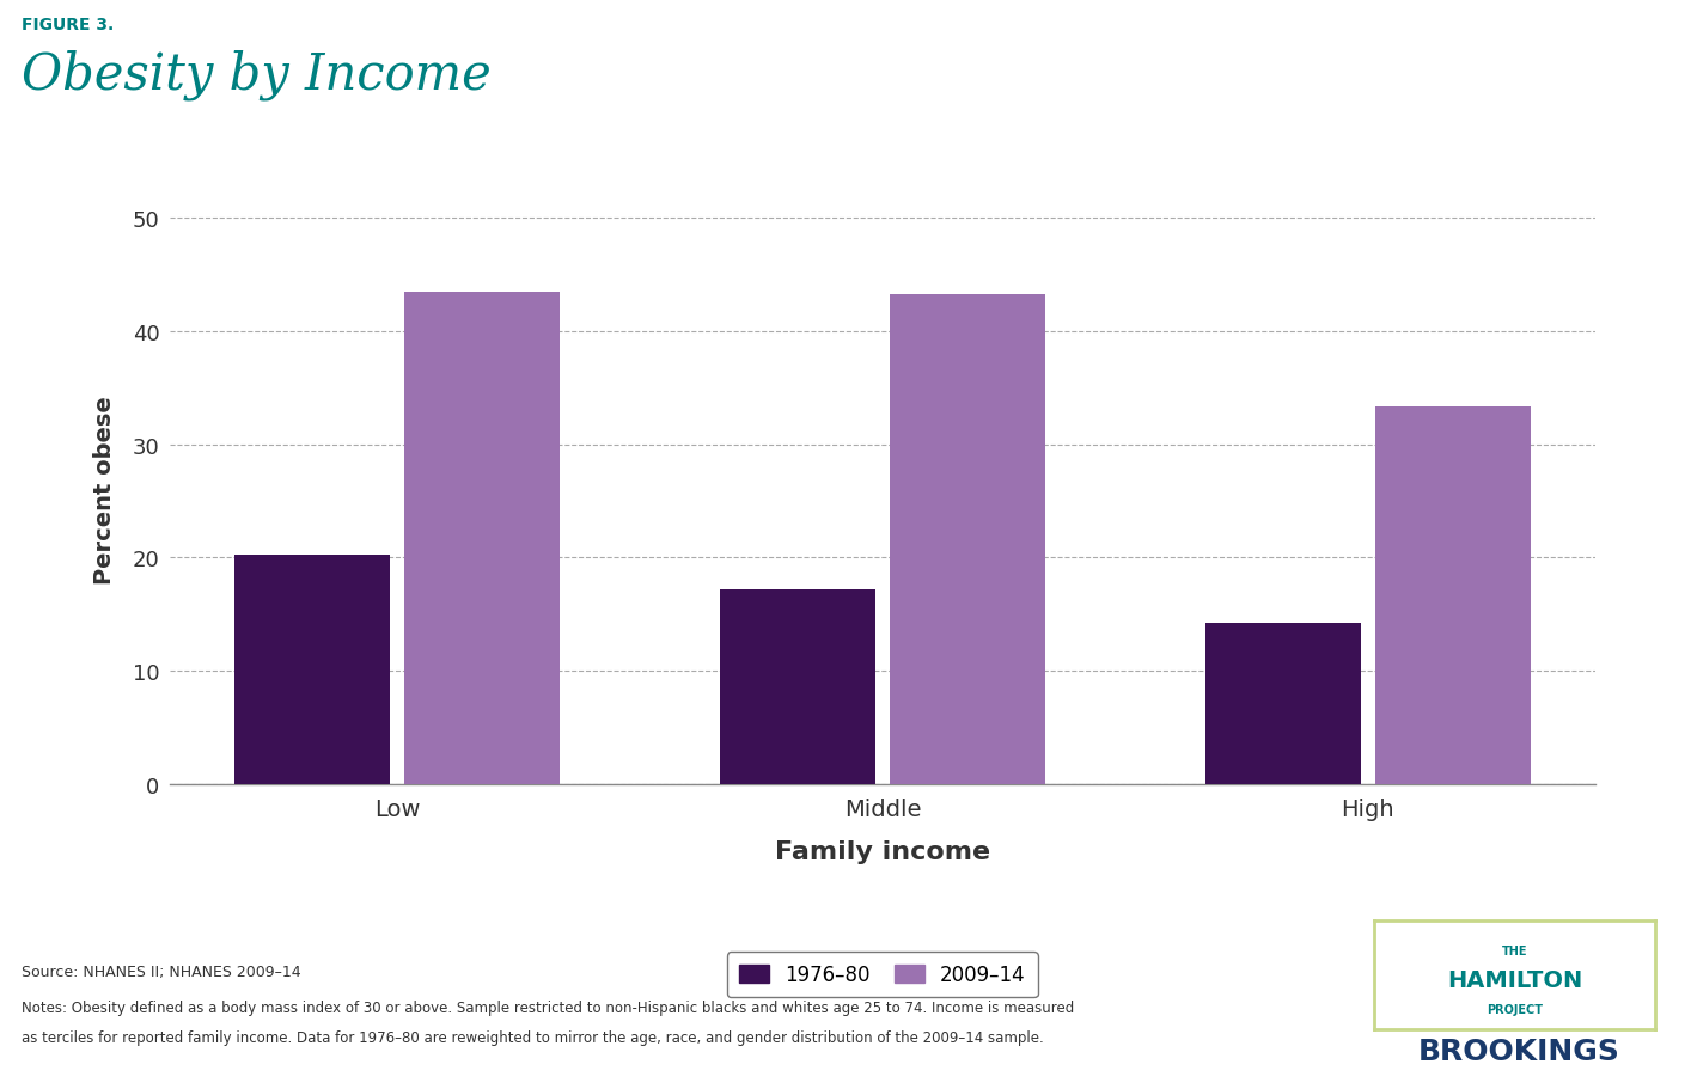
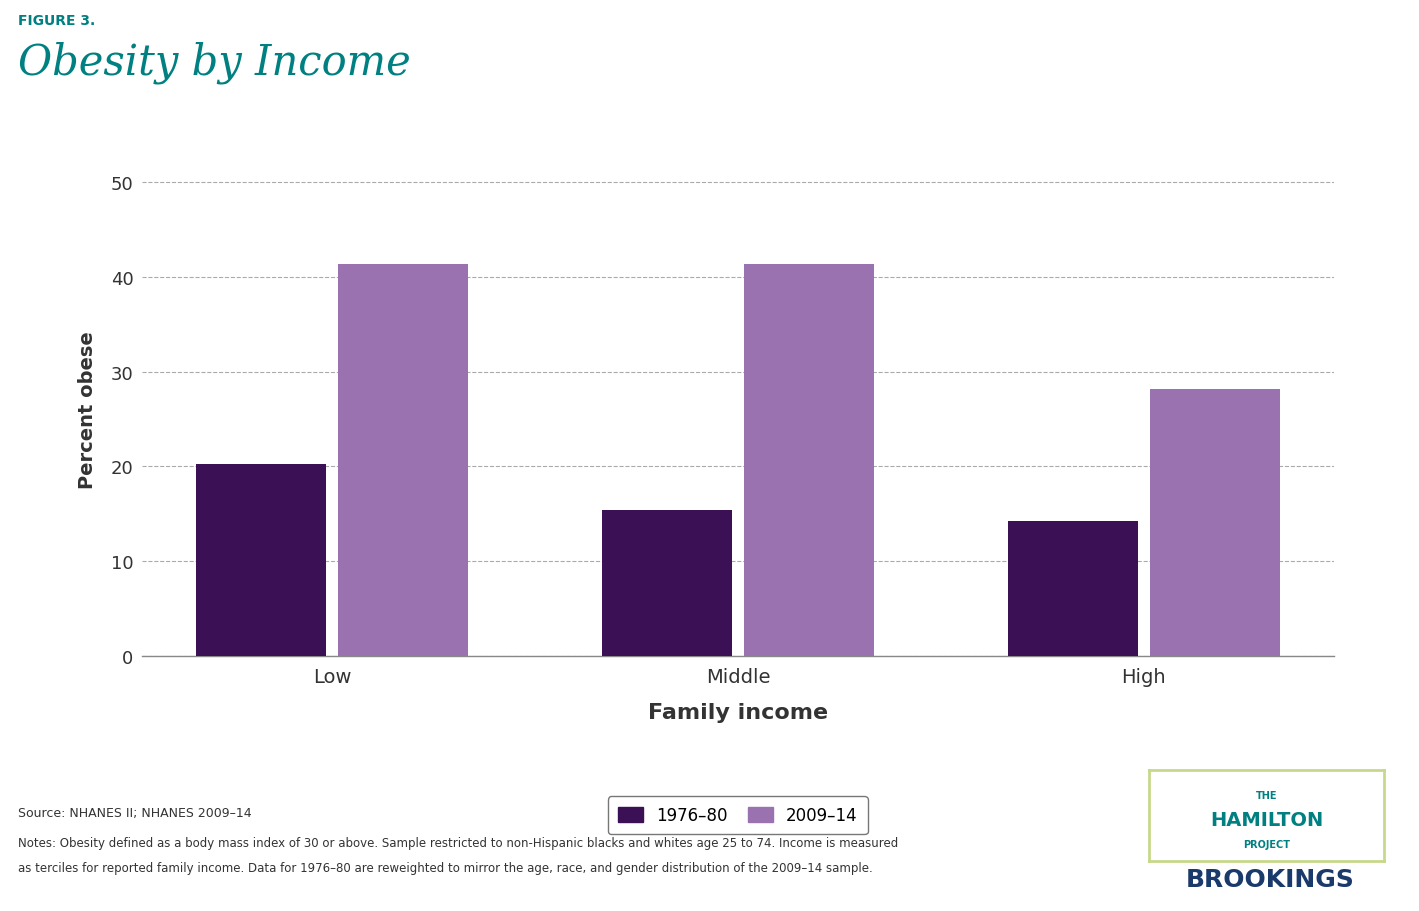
2009–14/Low: 43.5 -> 41.4
1976–80/Middle: 17.2 -> 15.4
2009–14/Middle: 43.3 -> 41.4
2009–14/High: 33.3 -> 28.2
